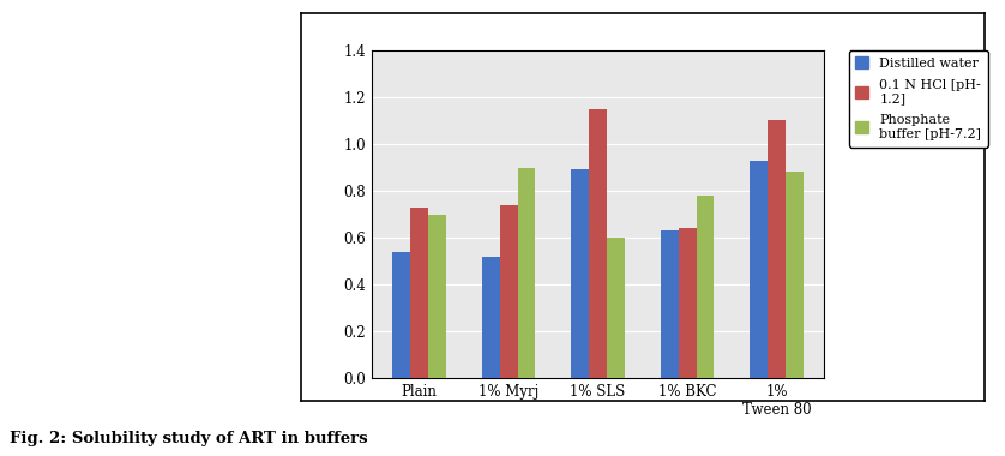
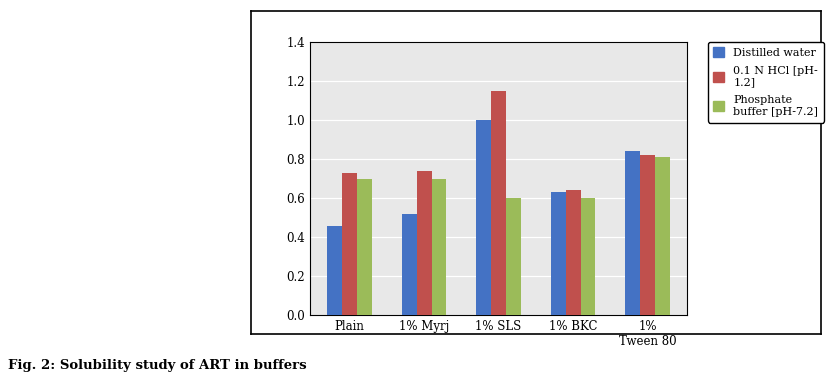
Distilled water/Plain: 0.54 -> 0.46
Phosphate buffer [pH-7.2]/1% Myrj: 0.90 -> 0.70
Distilled water/1% SLS: 0.89 -> 1.00
Phosphate buffer [pH-7.2]/1% BKC: 0.78 -> 0.60
Distilled water/1% Tween 80: 0.93 -> 0.84
0.1 N HCl [pH- 1.2]/1% Tween 80: 1.10 -> 0.82
Phosphate buffer [pH-7.2]/1% Tween 80: 0.88 -> 0.81
